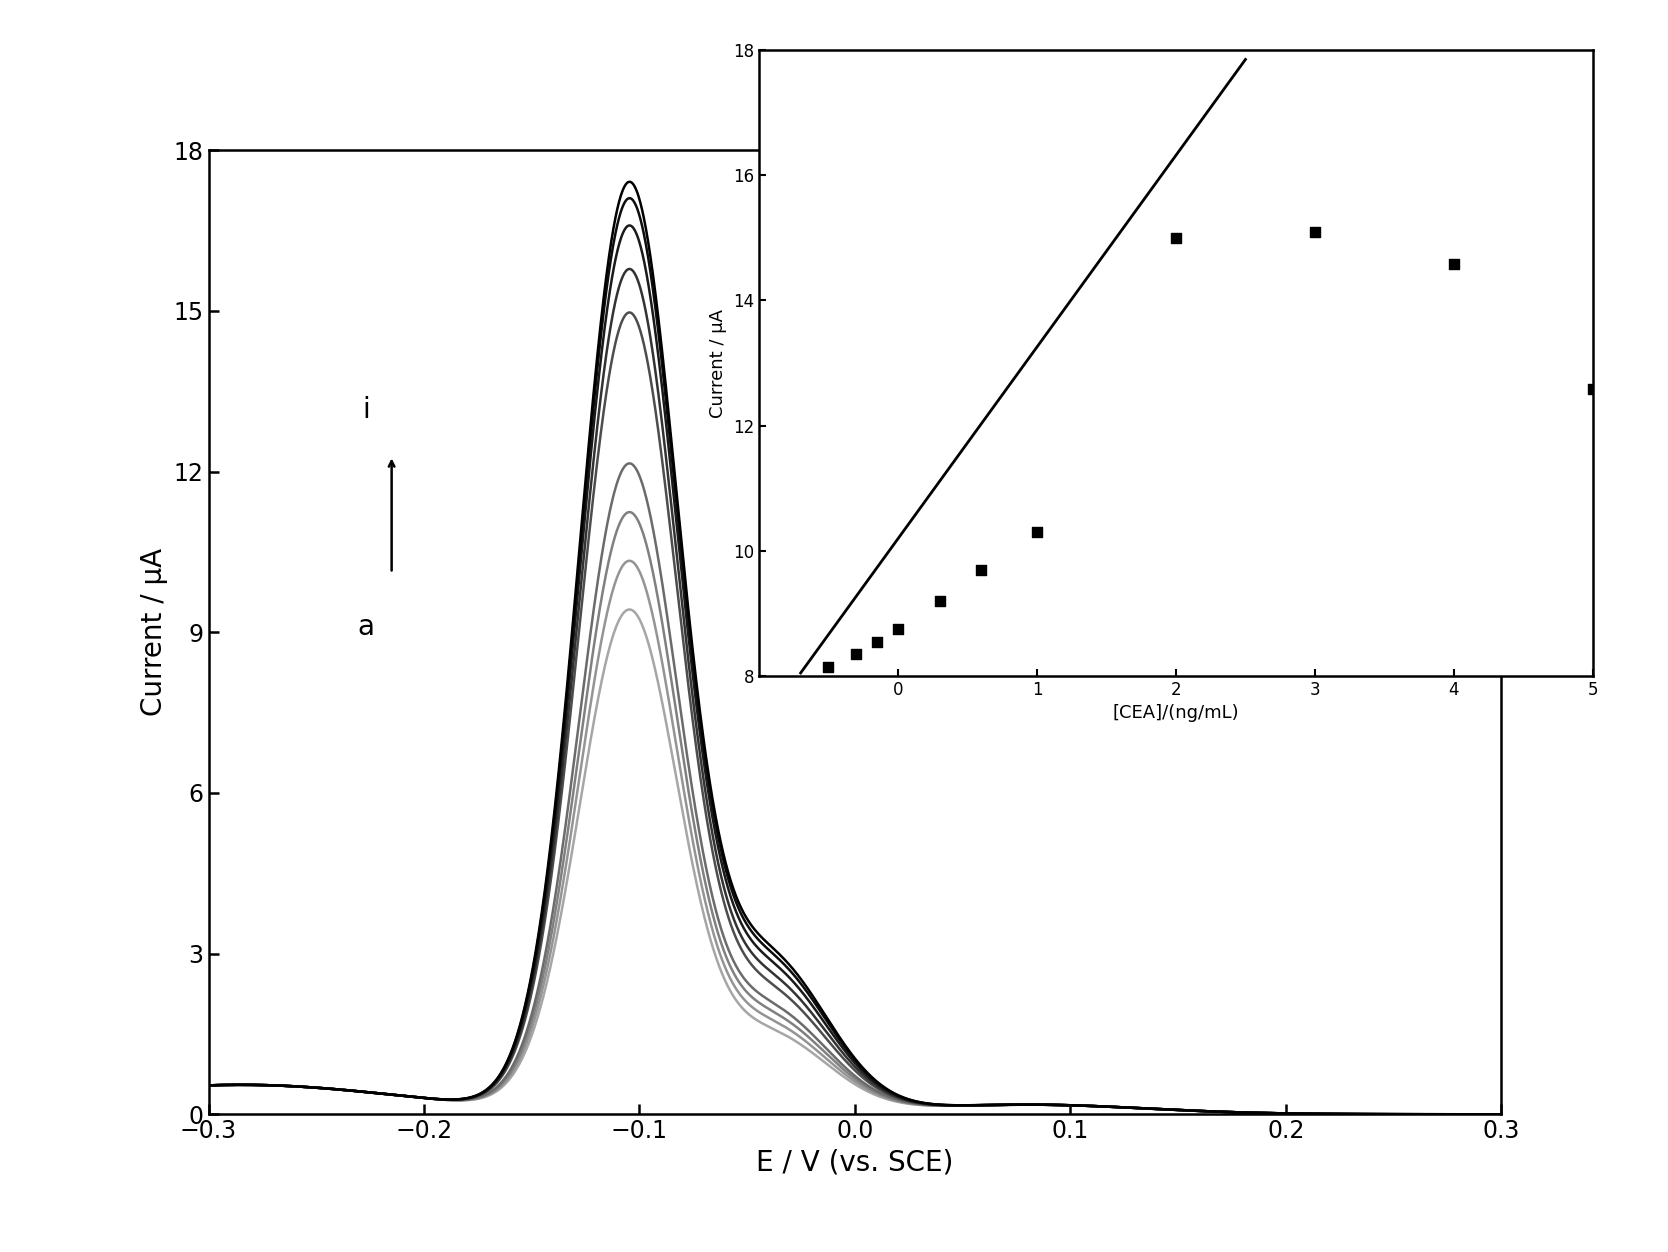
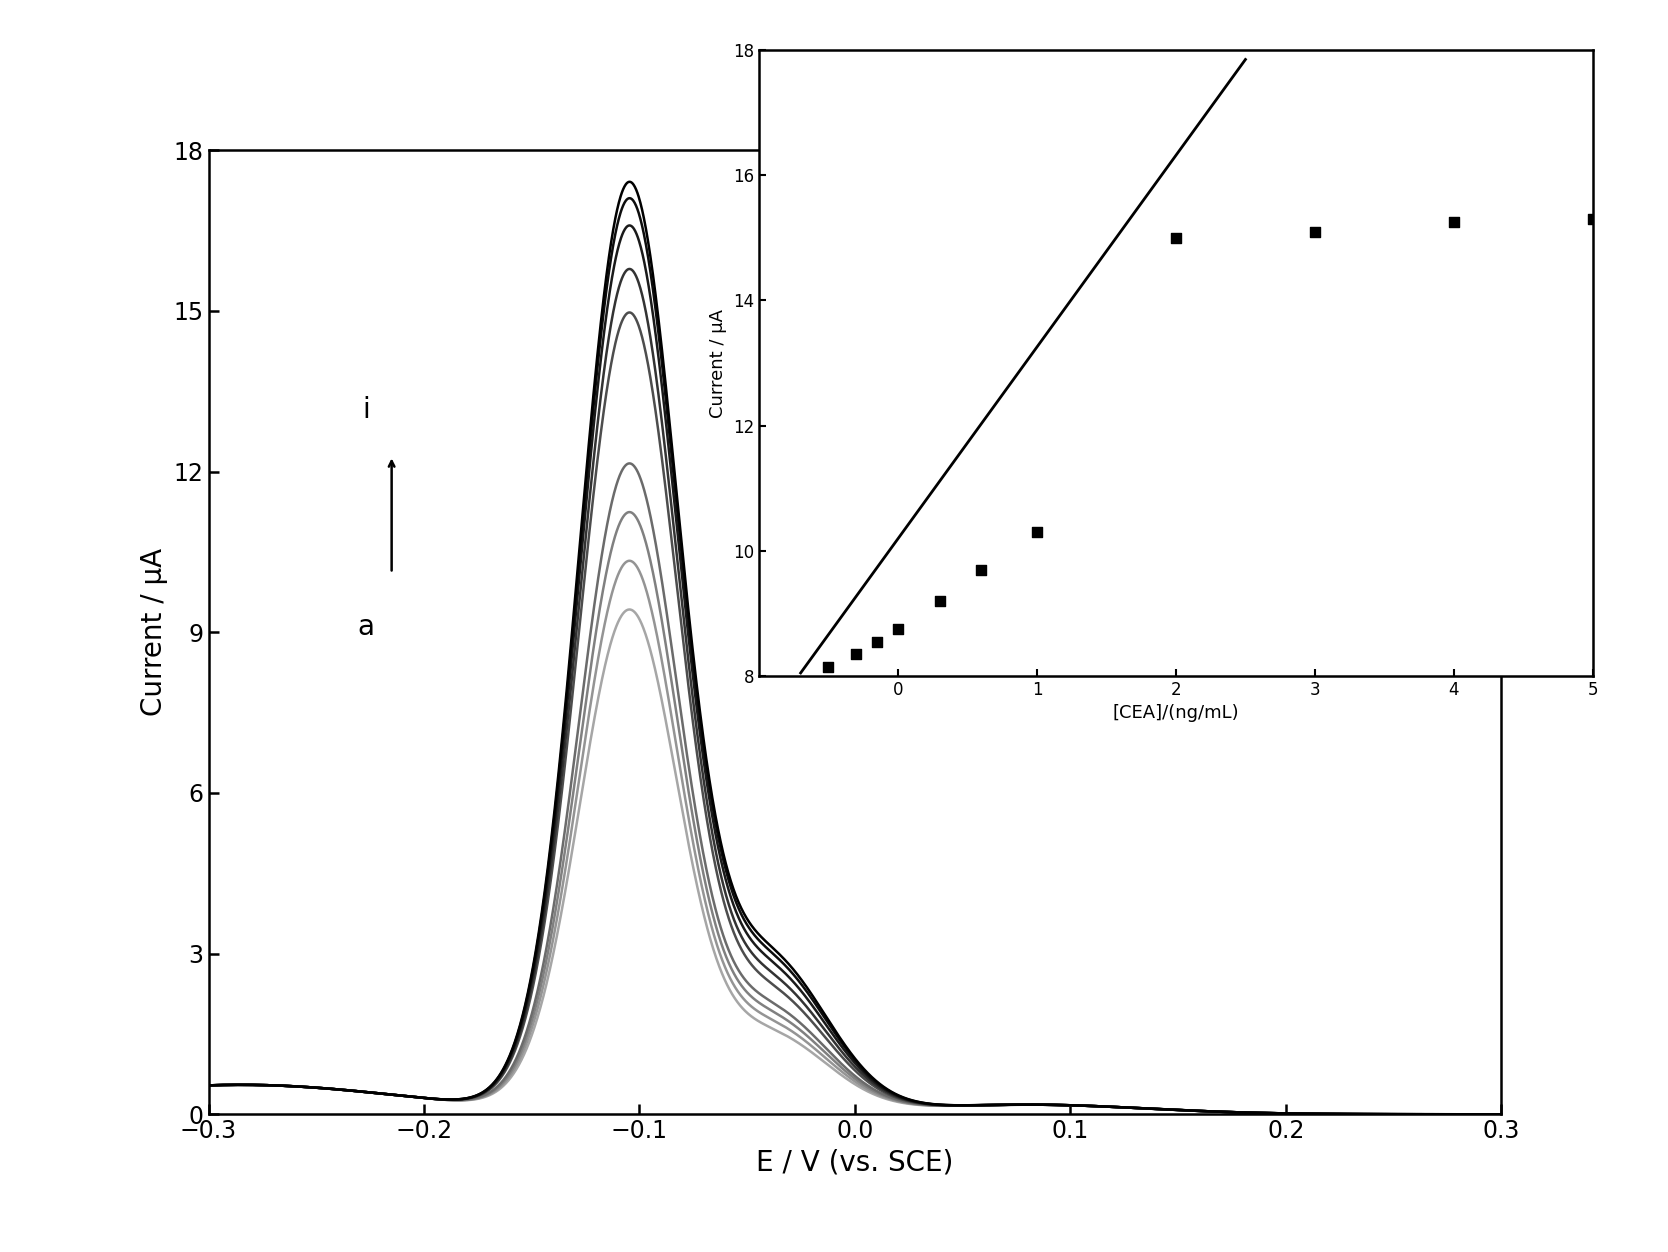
4: 14.58 -> 15.25
5: 12.58 -> 15.30
